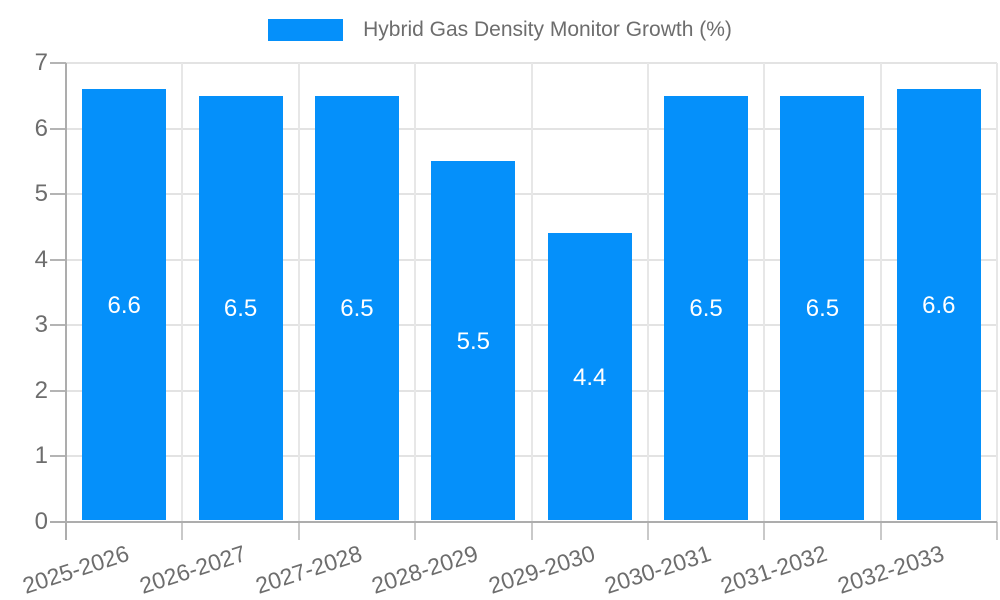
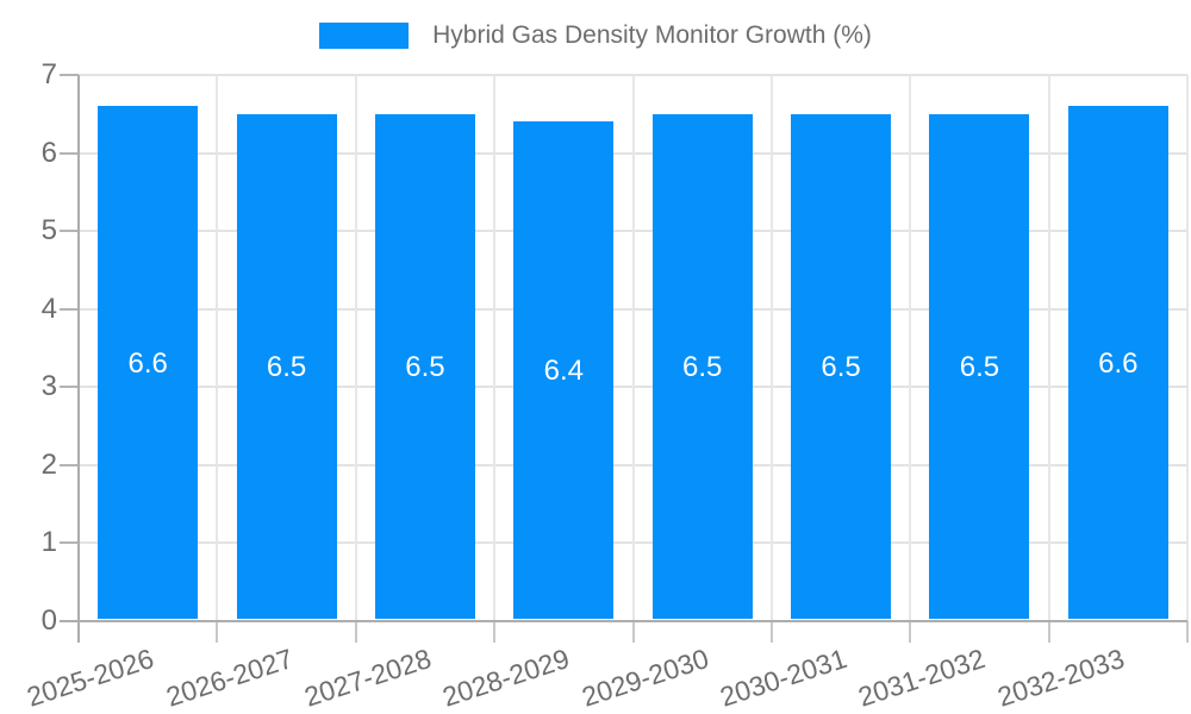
2028-2029: 5.5 -> 6.4
2029-2030: 4.4 -> 6.5
